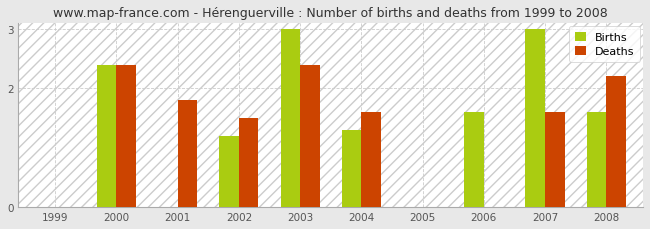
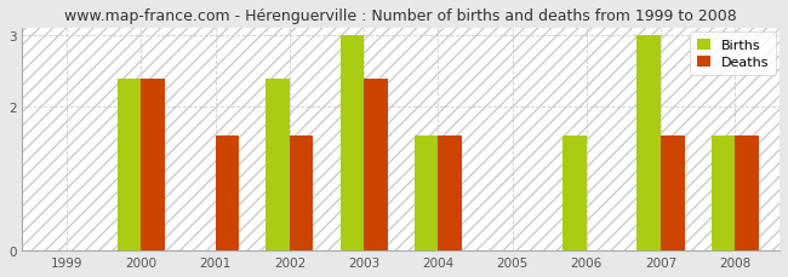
Deaths/2001: 1.8 -> 1.6
Births/2002: 1.2 -> 2.4
Deaths/2002: 1.5 -> 1.6
Births/2004: 1.3 -> 1.6
Deaths/2008: 2.2 -> 1.6
